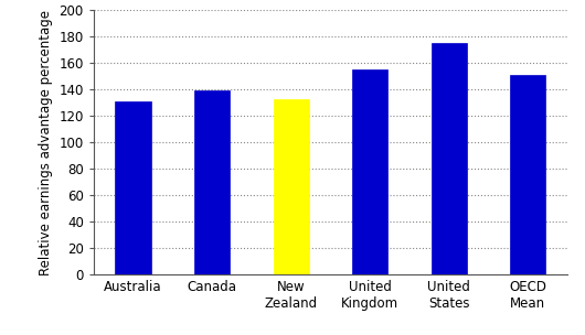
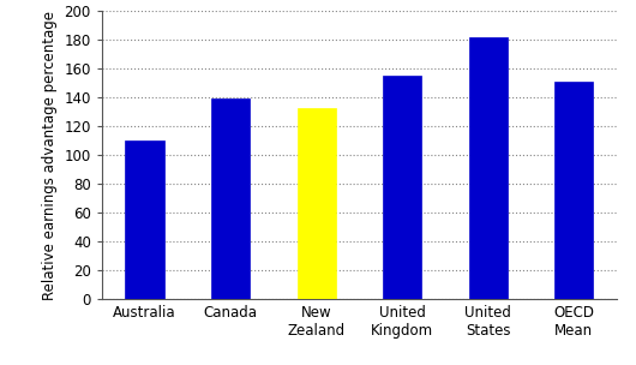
Australia: 131 -> 110
United States: 175 -> 182
